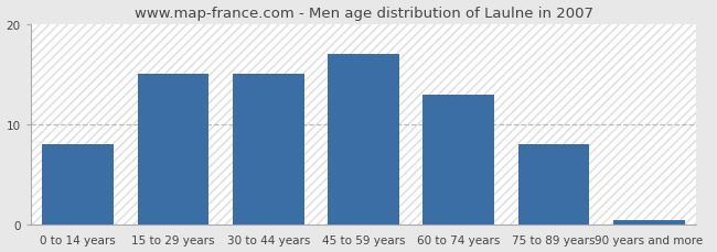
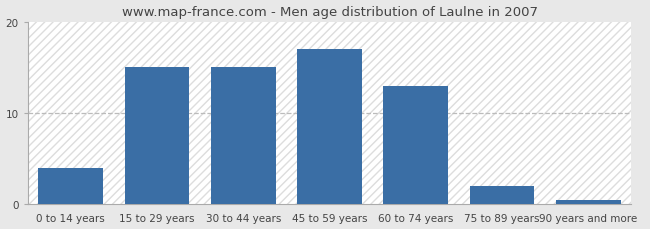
0 to 14 years: 8.0 -> 4.0
75 to 89 years: 8.0 -> 2.0
